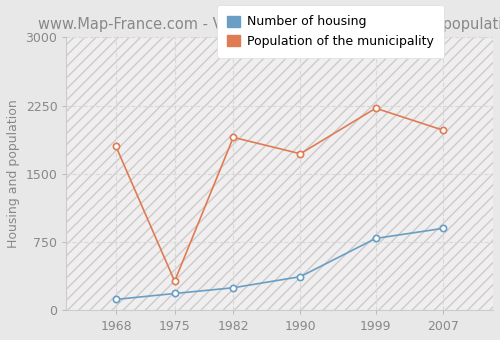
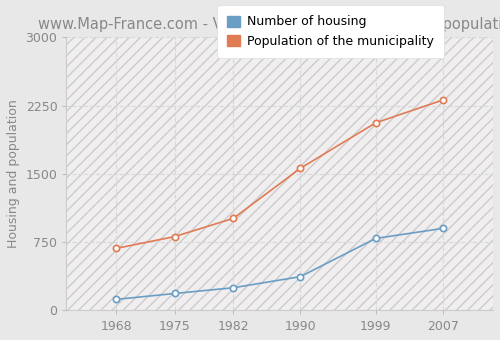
Population of the municipality/1968: 1800 -> 680
Population of the municipality/1975: 320 -> 810
Population of the municipality/1982: 1900 -> 1010
Population of the municipality/1990: 1720 -> 1560
Population of the municipality/1999: 2220 -> 2060
Population of the municipality/2007: 1980 -> 2310
